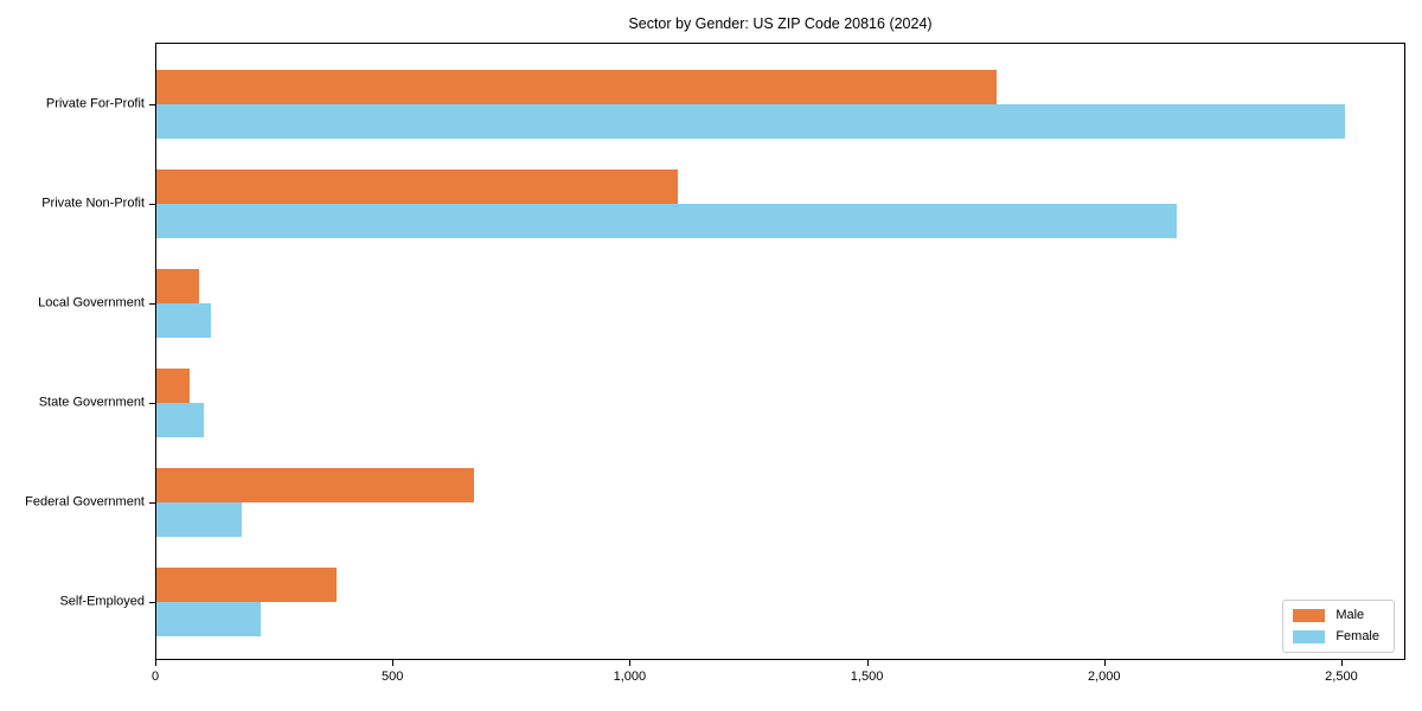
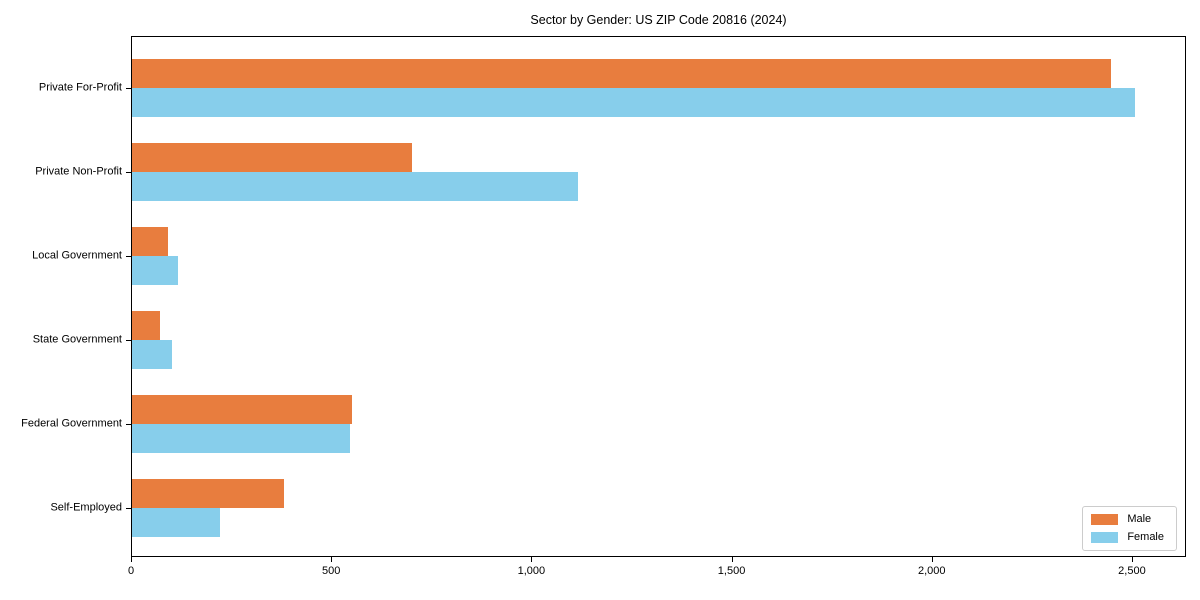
Male/Private For-Profit: 1770 -> 2440
Male/Private Non-Profit: 1100 -> 700
Female/Private Non-Profit: 2150 -> 1120
Male/Federal Government: 670 -> 550
Female/Federal Government: 180 -> 540
